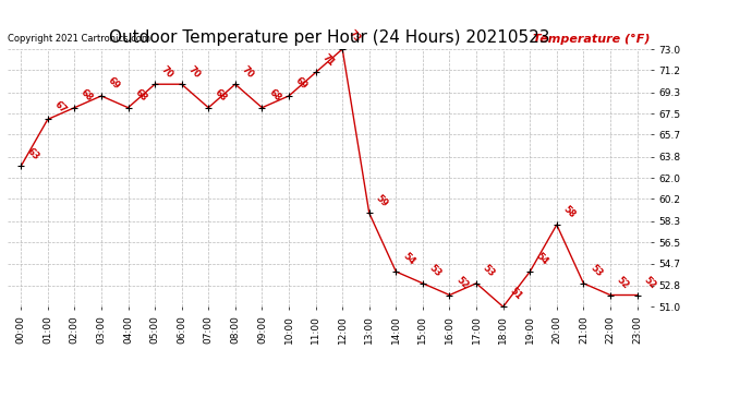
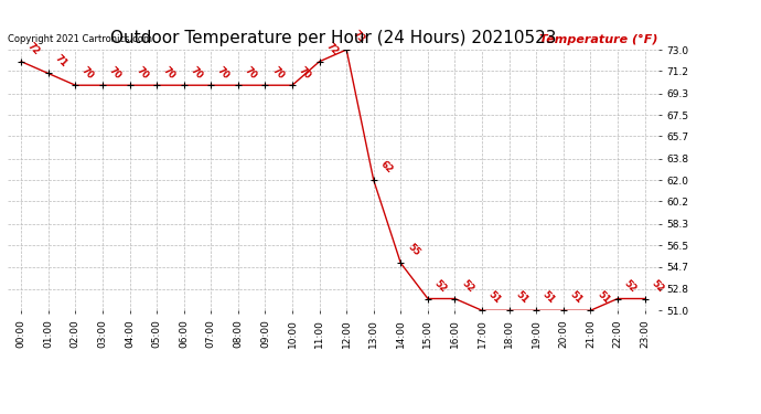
00:00: 63 -> 72
01:00: 67 -> 71
02:00: 68 -> 70
03:00: 69 -> 70
04:00: 68 -> 70
07:00: 68 -> 70
09:00: 68 -> 70
10:00: 69 -> 70
11:00: 71 -> 72
13:00: 59 -> 62
14:00: 54 -> 55
15:00: 53 -> 52
17:00: 53 -> 51
19:00: 54 -> 51
20:00: 58 -> 51
21:00: 53 -> 51
